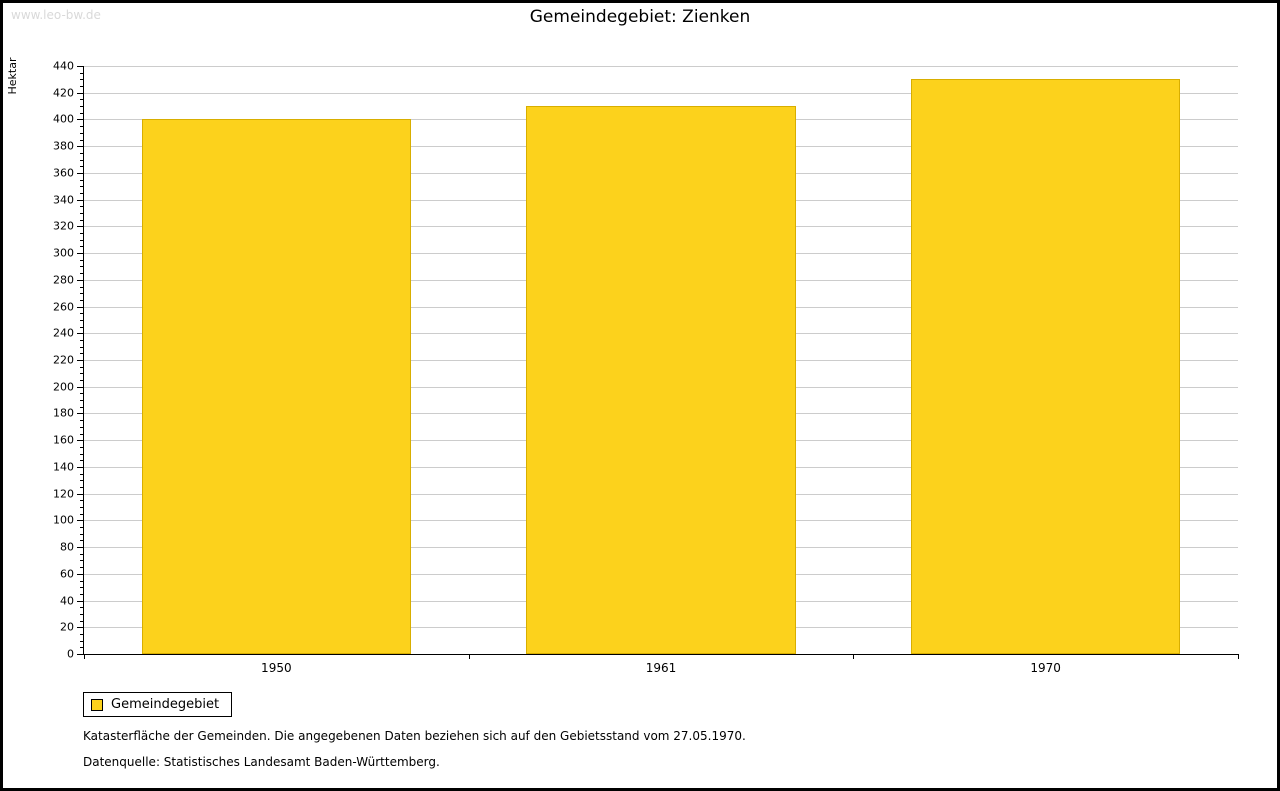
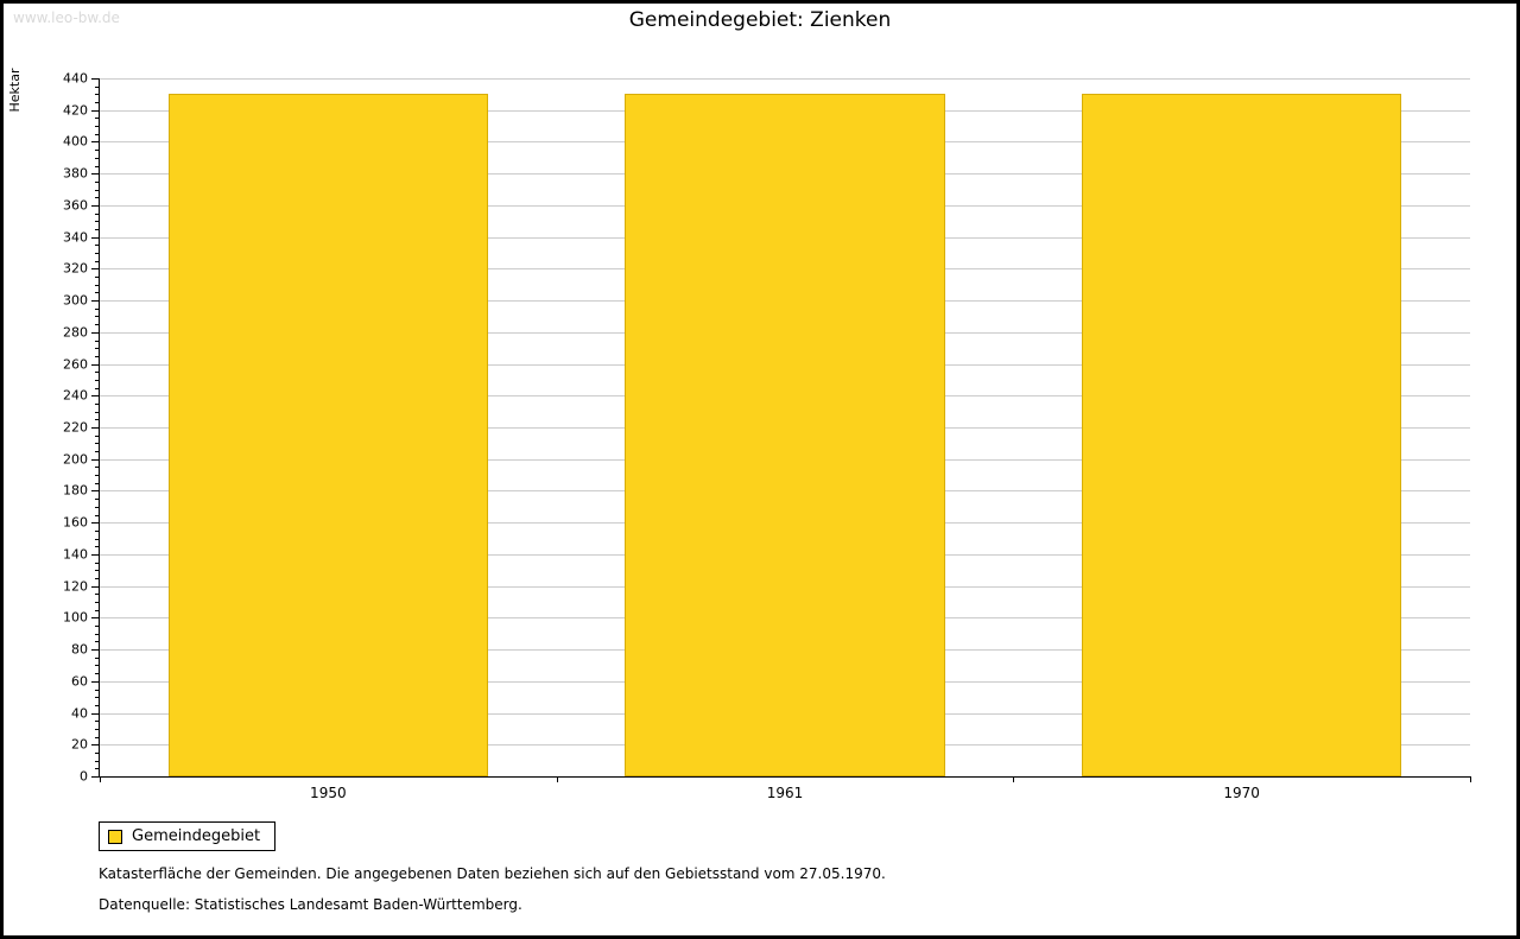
1950: 400 -> 430
1961: 410 -> 430
